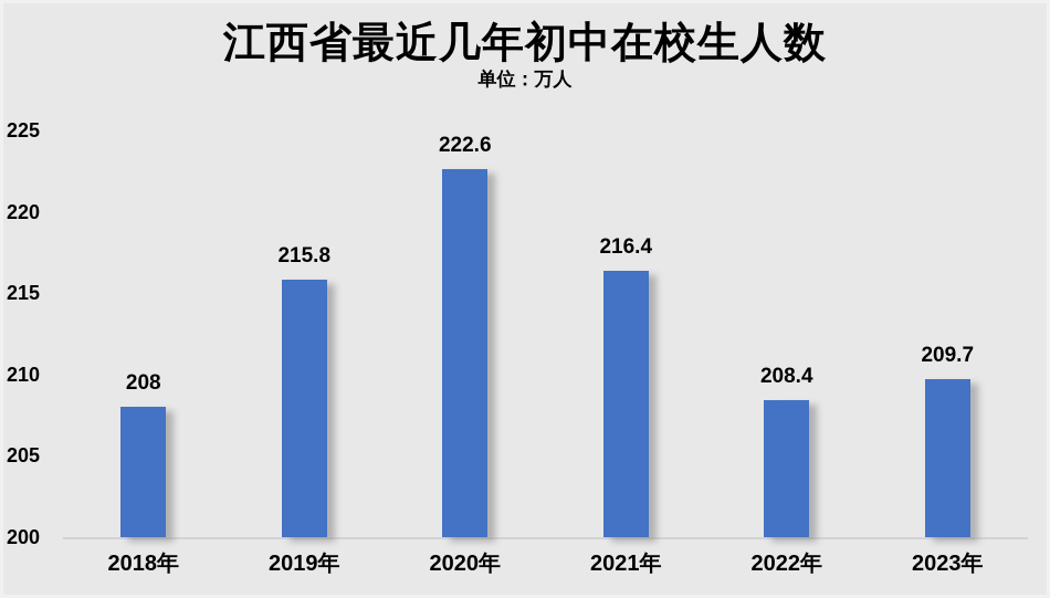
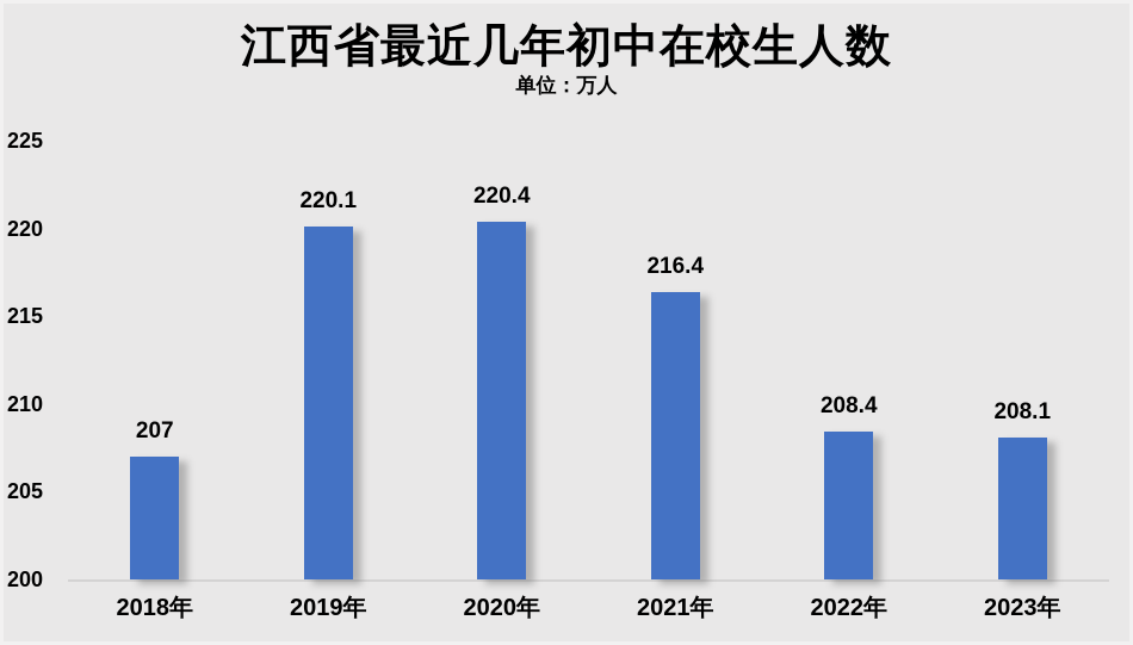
2018年: 208 -> 207
2019年: 215.8 -> 220.1
2020年: 222.6 -> 220.4
2023年: 209.7 -> 208.1
